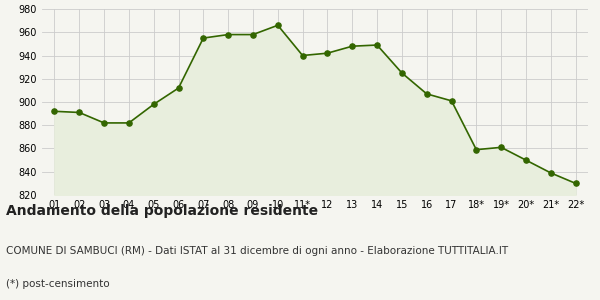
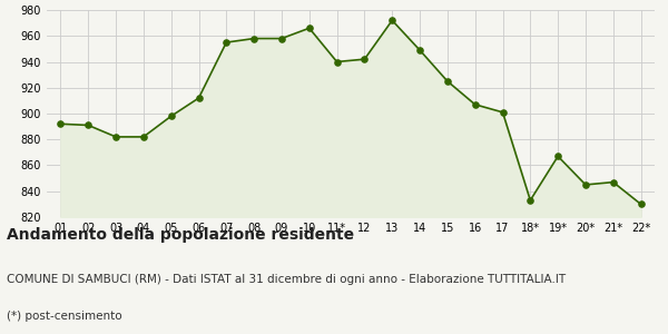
13: 948 -> 972
18*: 859 -> 833
19*: 861 -> 867
20*: 850 -> 845
21*: 839 -> 847
